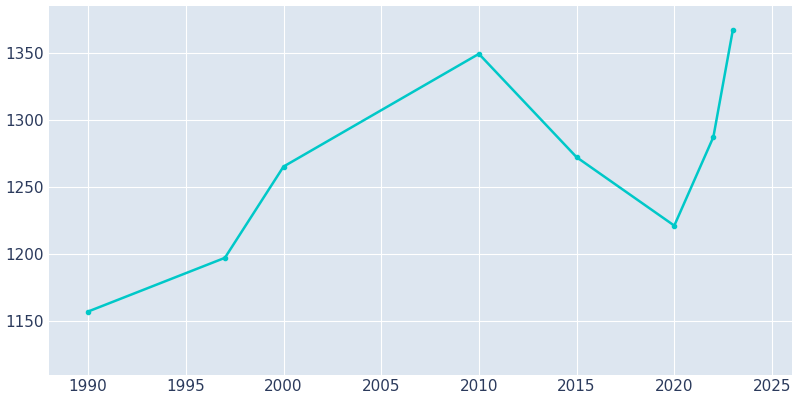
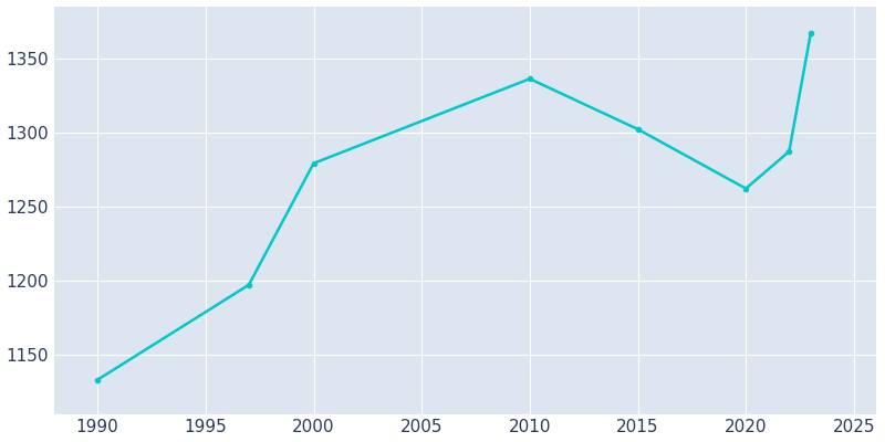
1990: 1157 -> 1133
2000: 1265 -> 1279
2010: 1349 -> 1336
2015: 1272 -> 1302
2020: 1221 -> 1262
